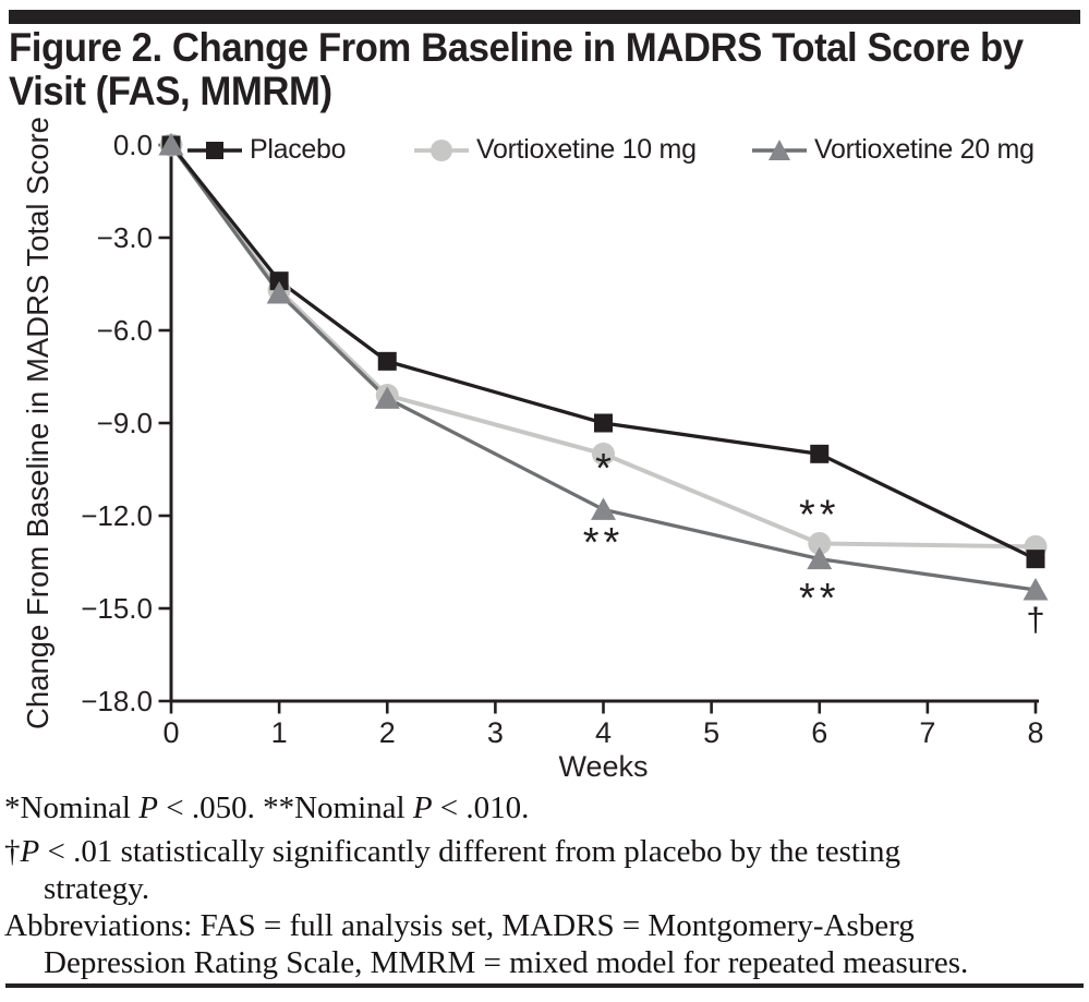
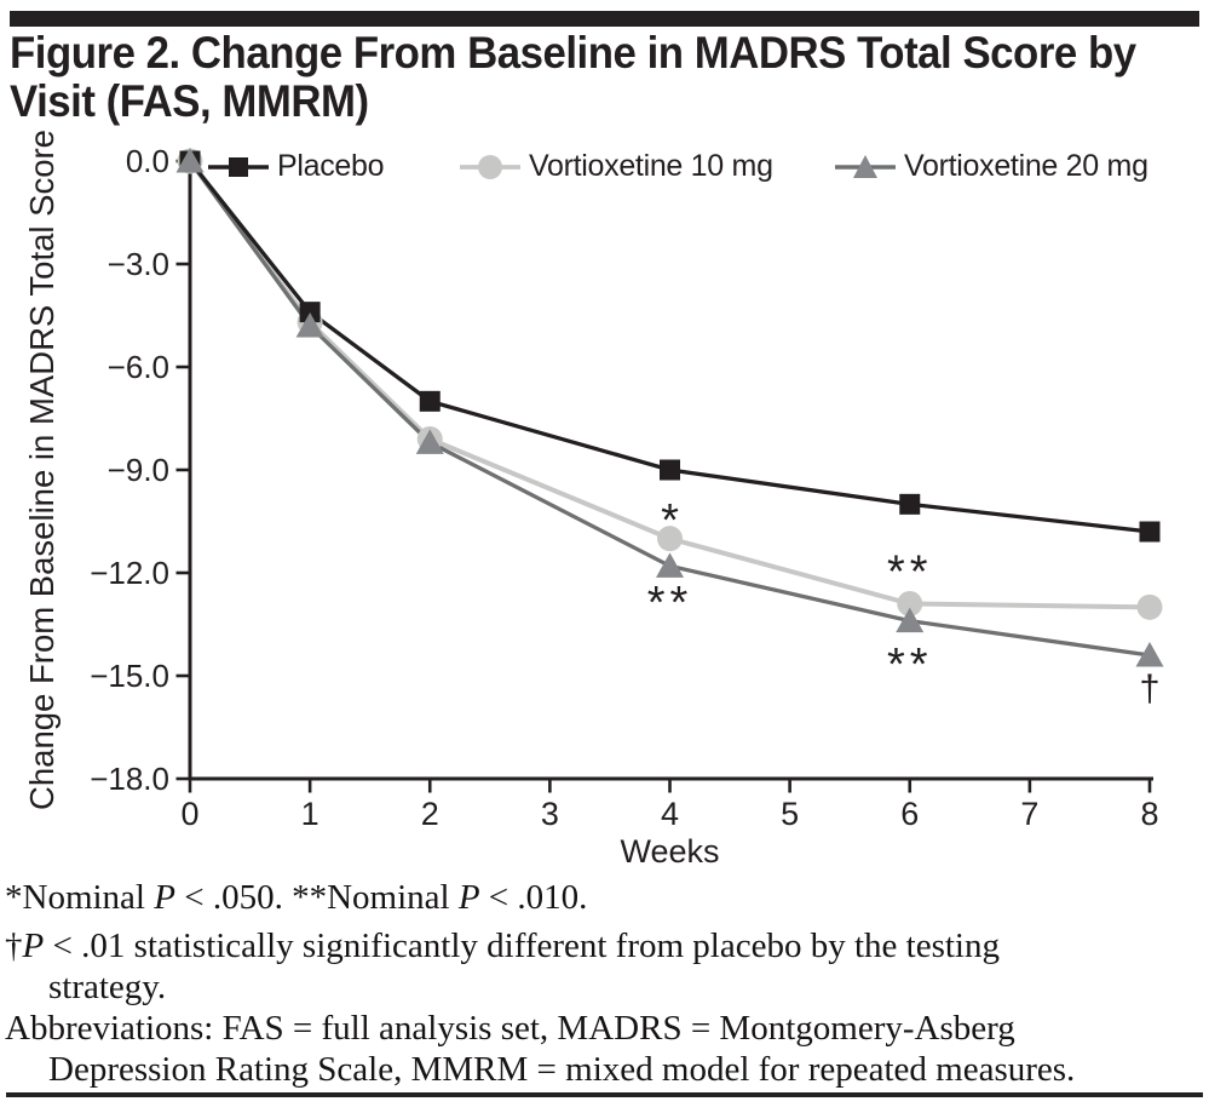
Vortioxetine 10 mg/4: -10.0 -> -11.0
Placebo/8: -13.4 -> -10.8
